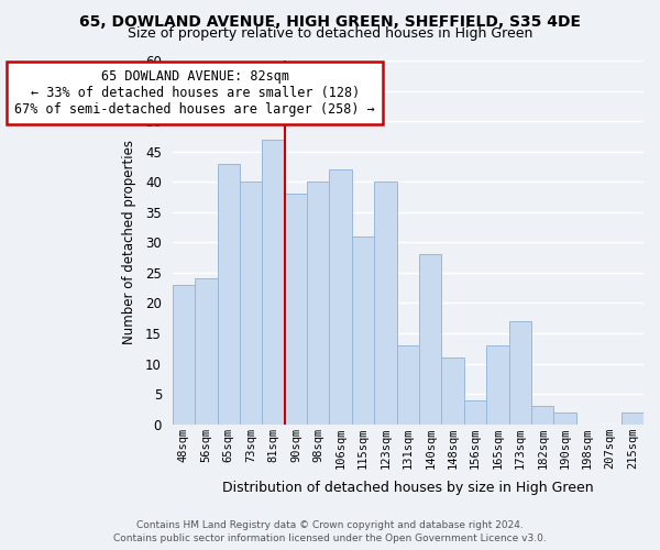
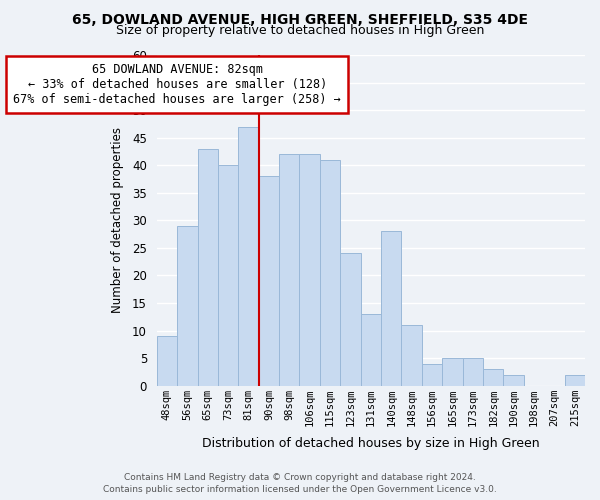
48sqm: 23 -> 9
56sqm: 24 -> 29
98sqm: 40 -> 42
115sqm: 31 -> 41
123sqm: 40 -> 24
165sqm: 13 -> 5
173sqm: 17 -> 5
